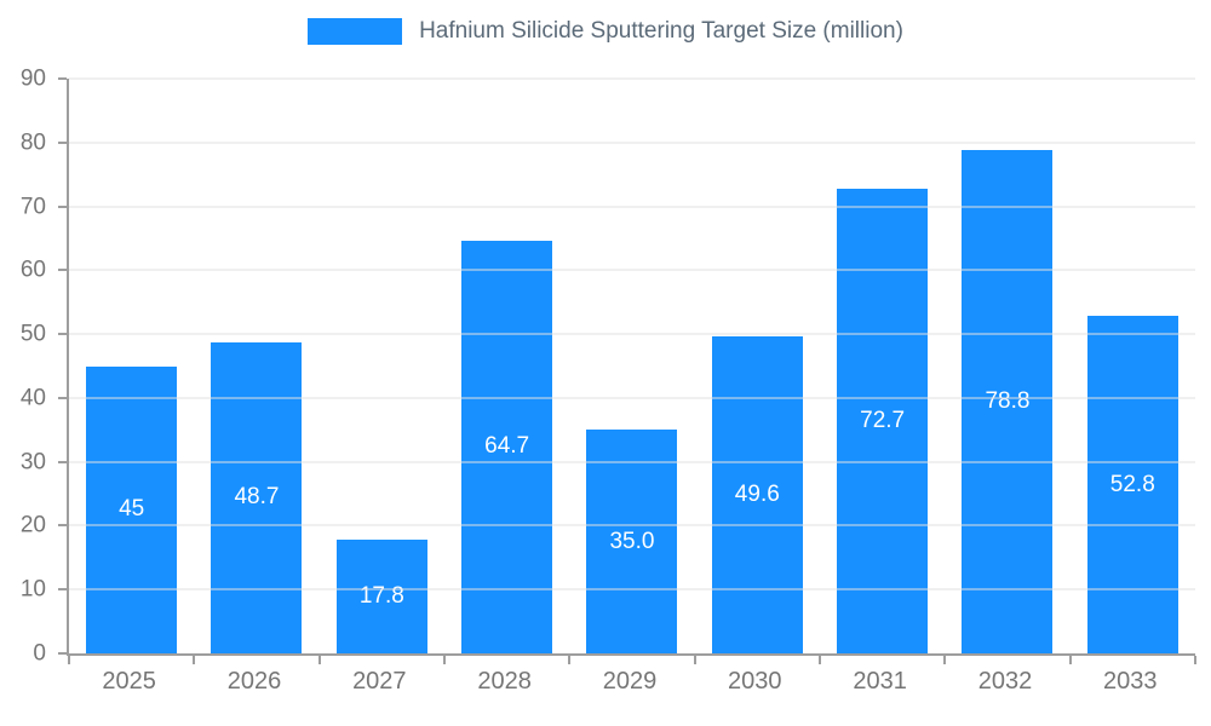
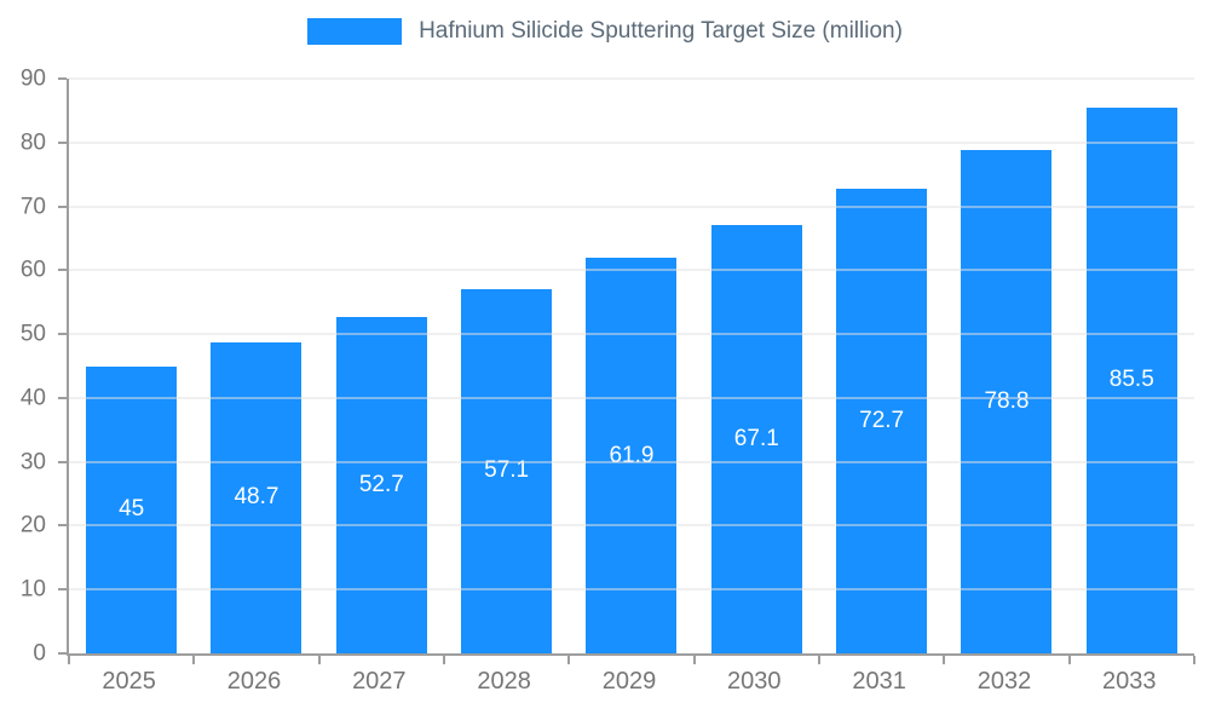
2027: 17.8 -> 52.7
2028: 64.7 -> 57.1
2029: 35.0 -> 61.9
2030: 49.6 -> 67.1
2033: 52.8 -> 85.5
